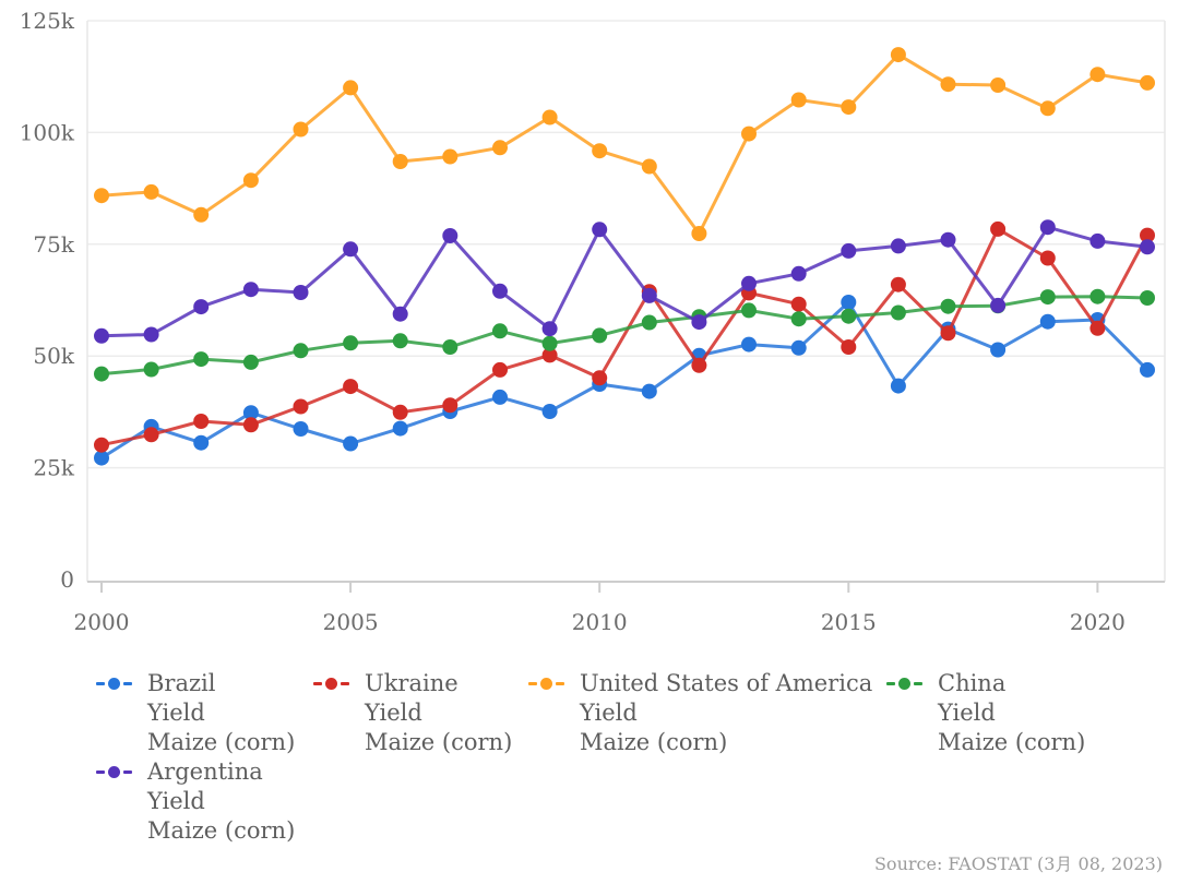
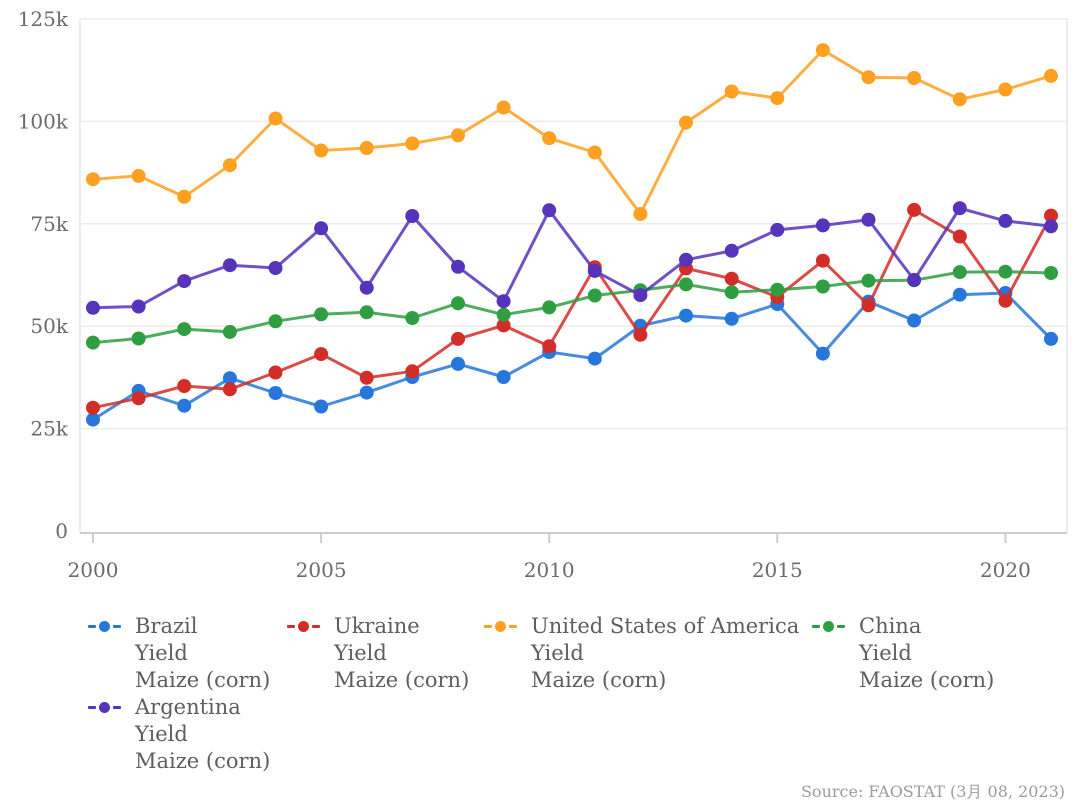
United States of America/2005: 110k -> 93k
Brazil/2015: 62k -> 55k
Ukraine/2015: 52k -> 57k
United States of America/2020: 113k -> 108k
